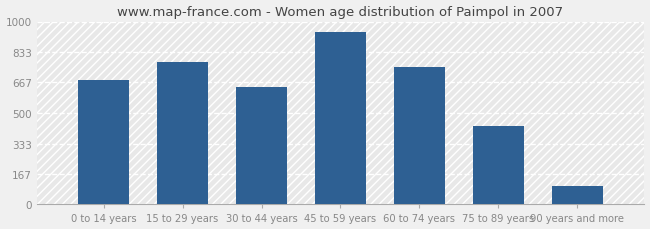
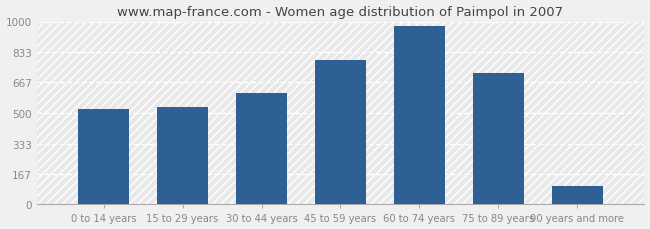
0 to 14 years: 680 -> 520
15 to 29 years: 780 -> 540
30 to 44 years: 640 -> 610
45 to 59 years: 940 -> 790
60 to 74 years: 750 -> 980
75 to 89 years: 430 -> 720
